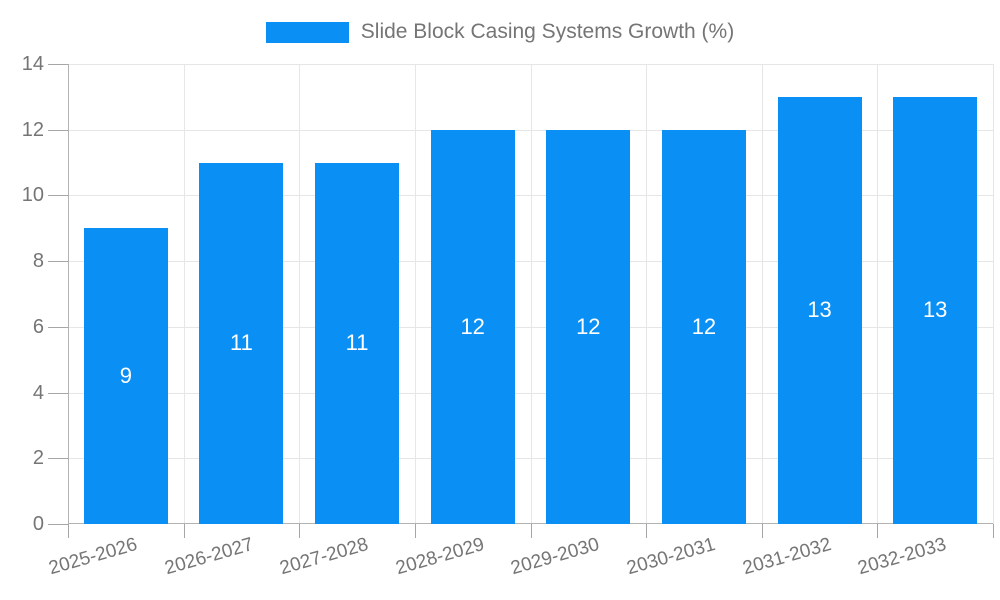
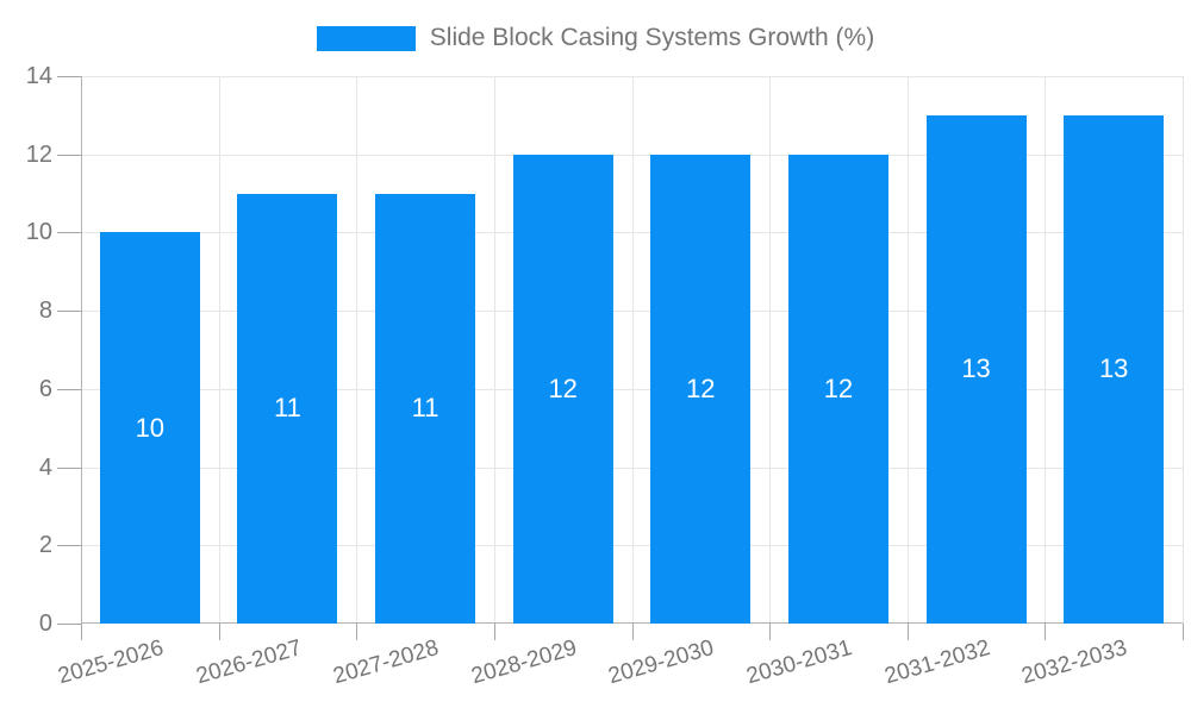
2025-2026: 9 -> 10
